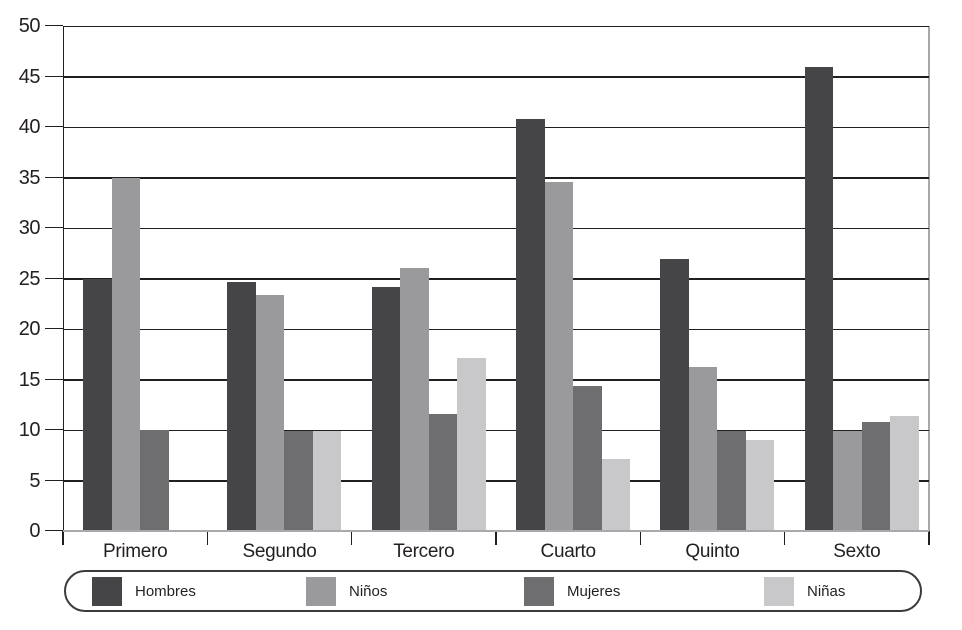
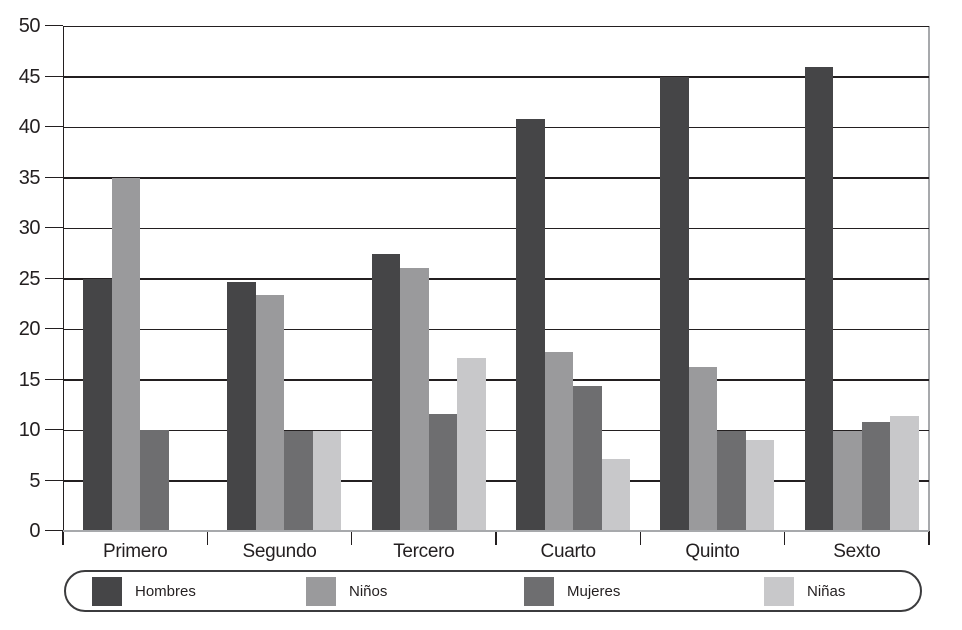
Hombres/Tercero: 24.2 -> 27.4
Niños/Cuarto: 34.6 -> 17.7
Hombres/Quinto: 26.9 -> 45.0
